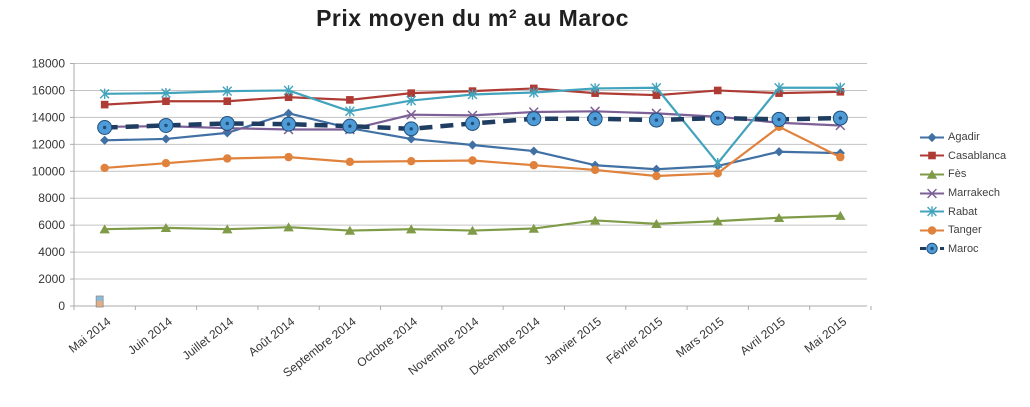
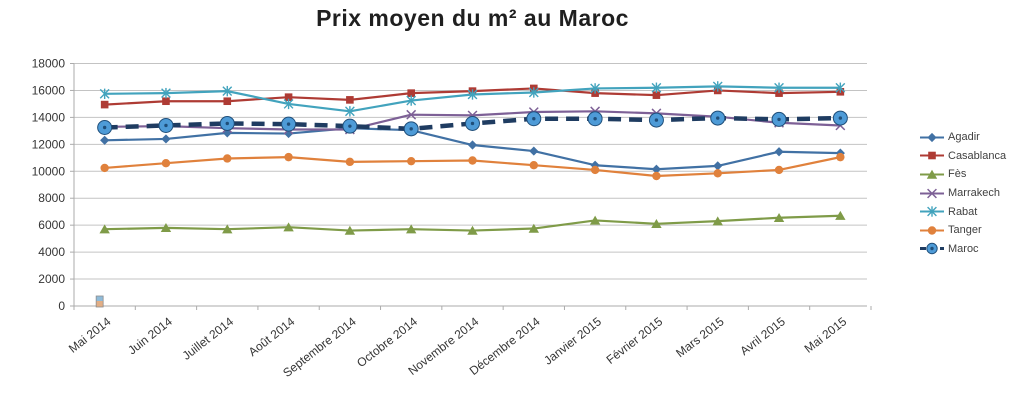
Agadir/Août 2014: 14300 -> 12800
Rabat/Août 2014: 16000 -> 15000
Agadir/Octobre 2014: 12400 -> 13000
Rabat/Mars 2015: 10600 -> 16300
Tanger/Avril 2015: 13300 -> 10100
